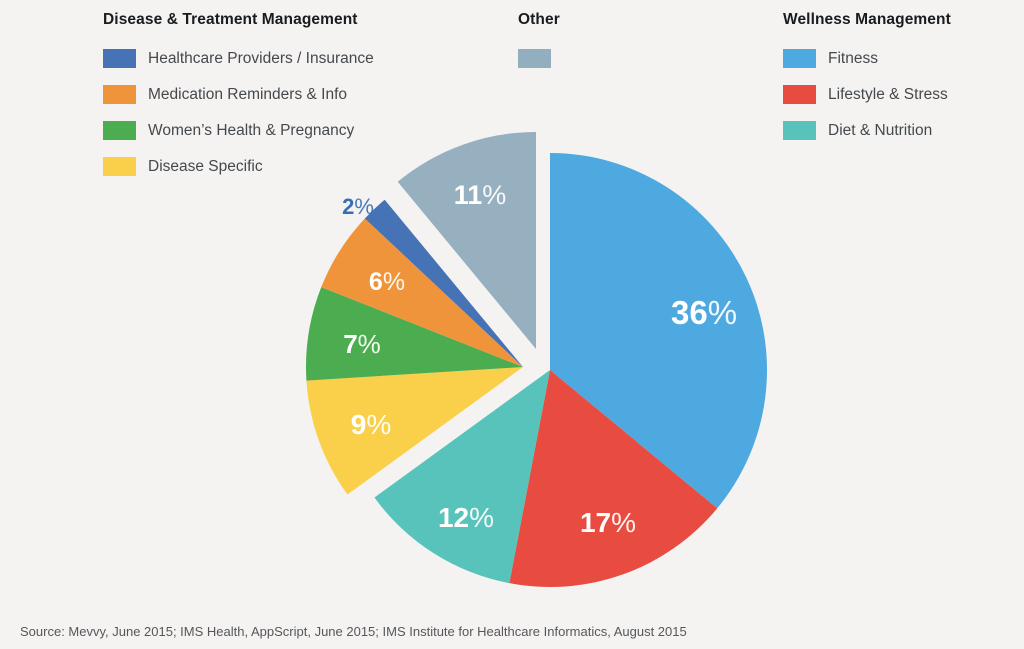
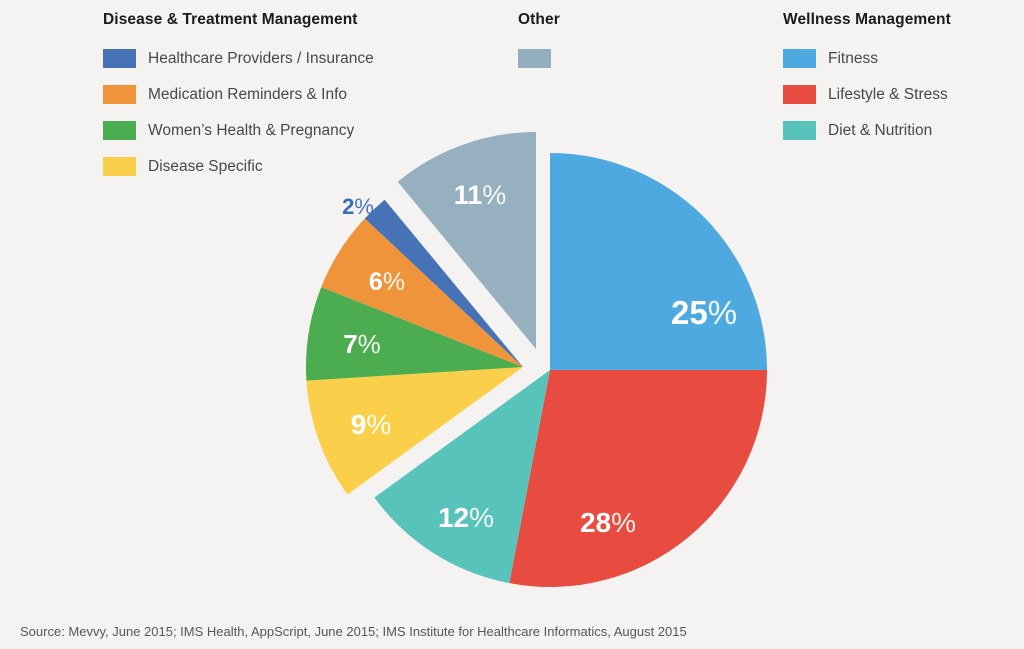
Fitness: 36 -> 25
Lifestyle & Stress: 17 -> 28
